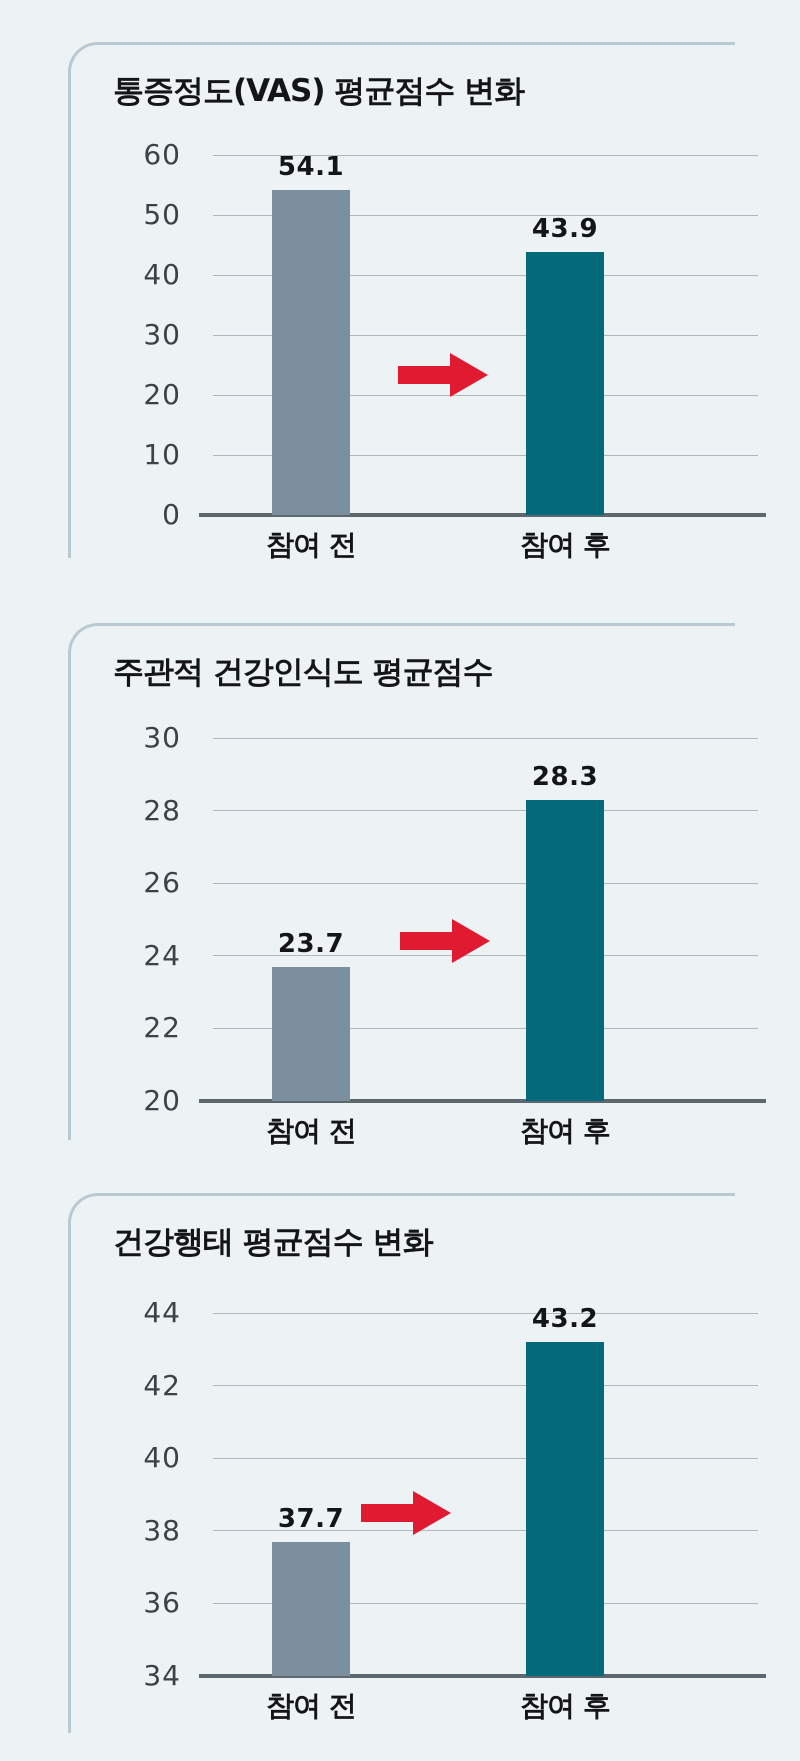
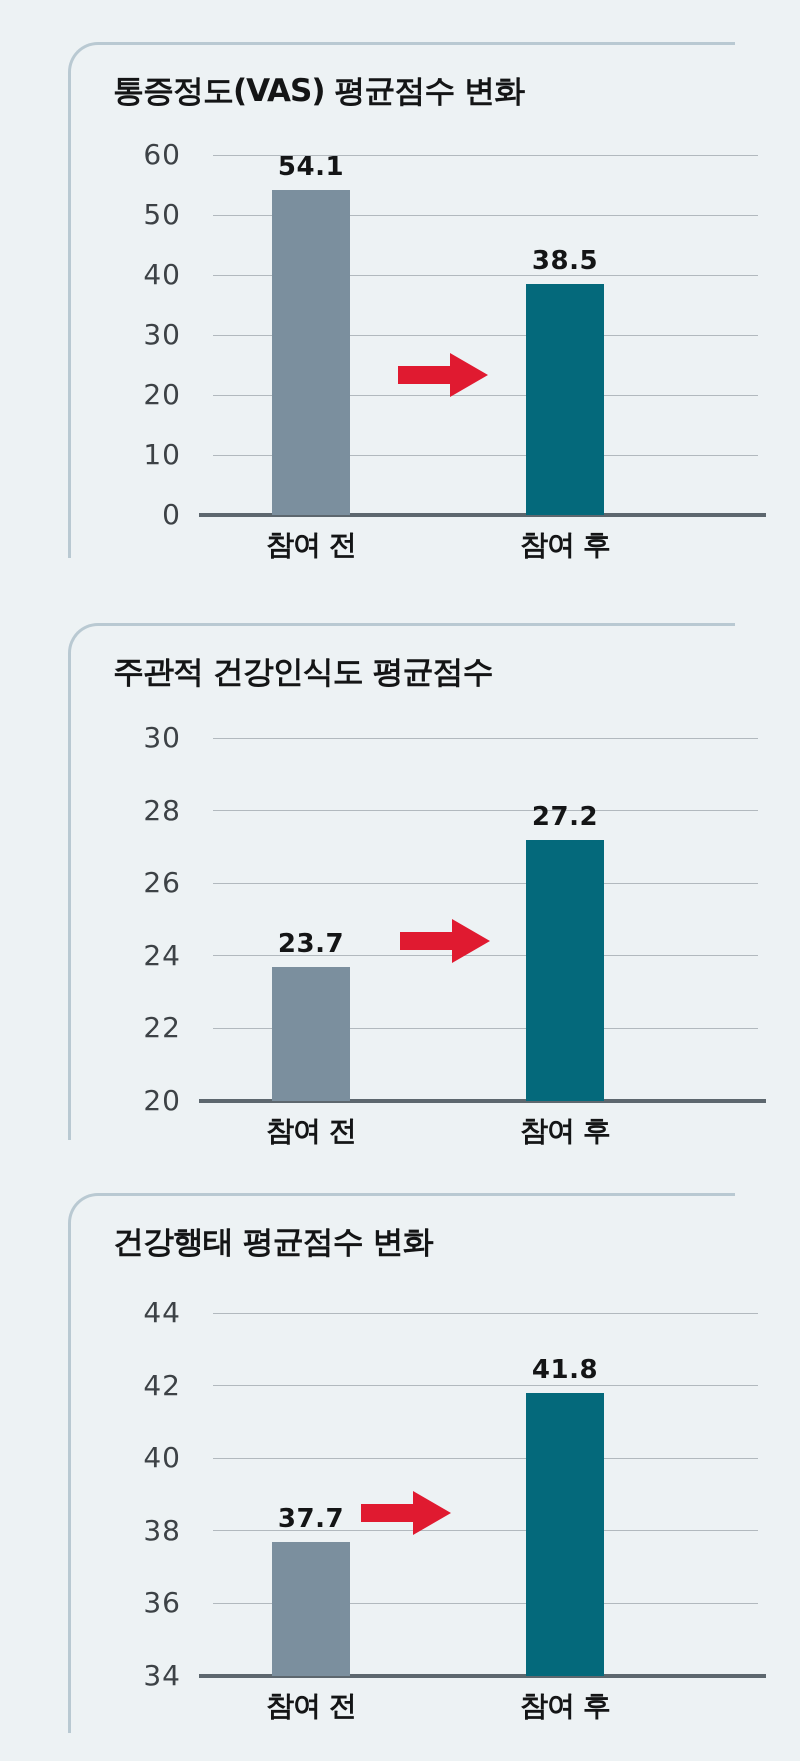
통증정도(VAS) 평균점수 변화/참여 후: 43.9 -> 38.5
주관적 건강인식도 평균점수/참여 후: 28.3 -> 27.2
건강행태 평균점수 변화/참여 후: 43.2 -> 41.8
